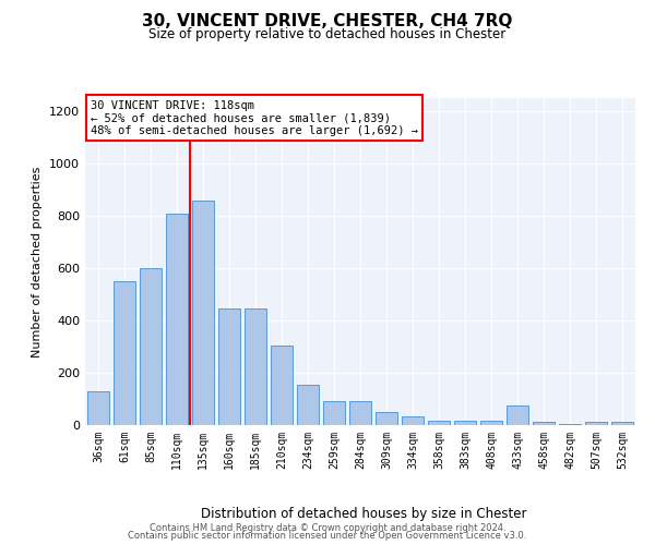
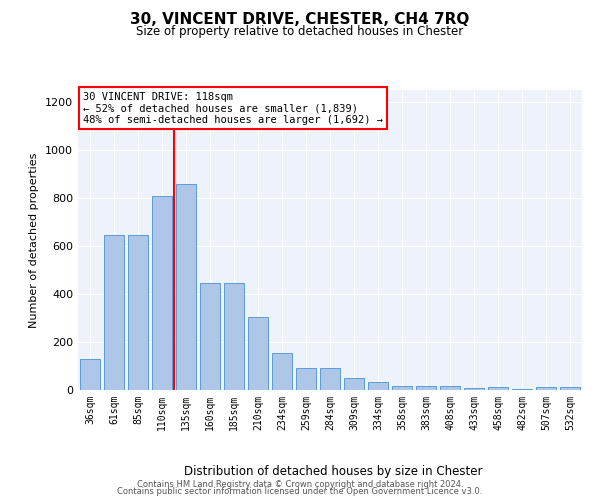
61sqm: 550 -> 645
85sqm: 600 -> 645
433sqm: 75 -> 10
